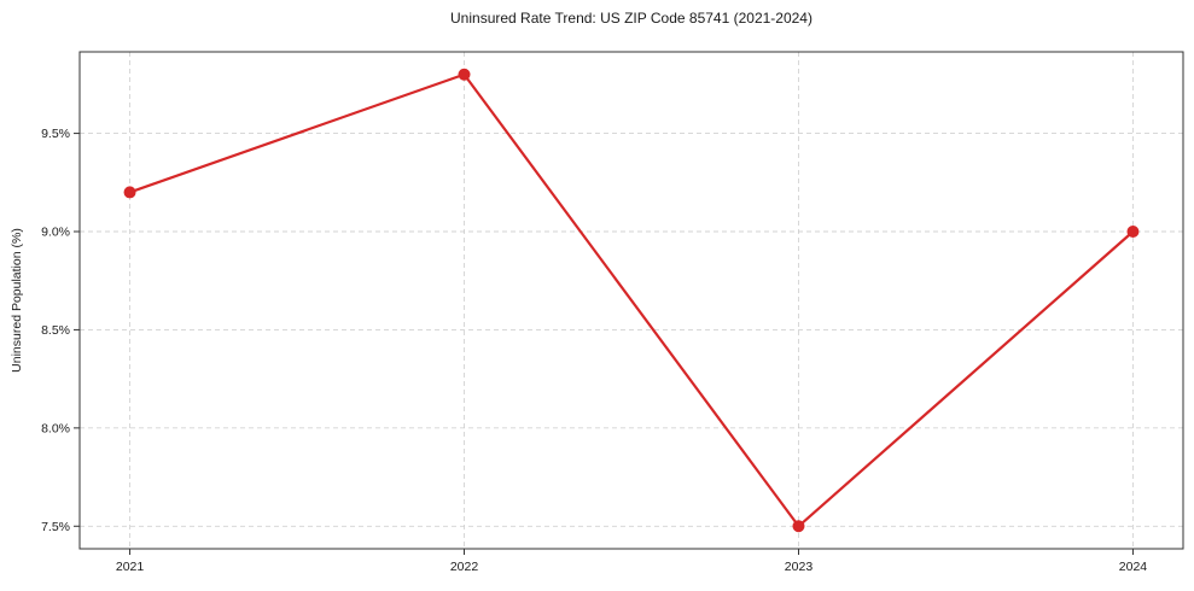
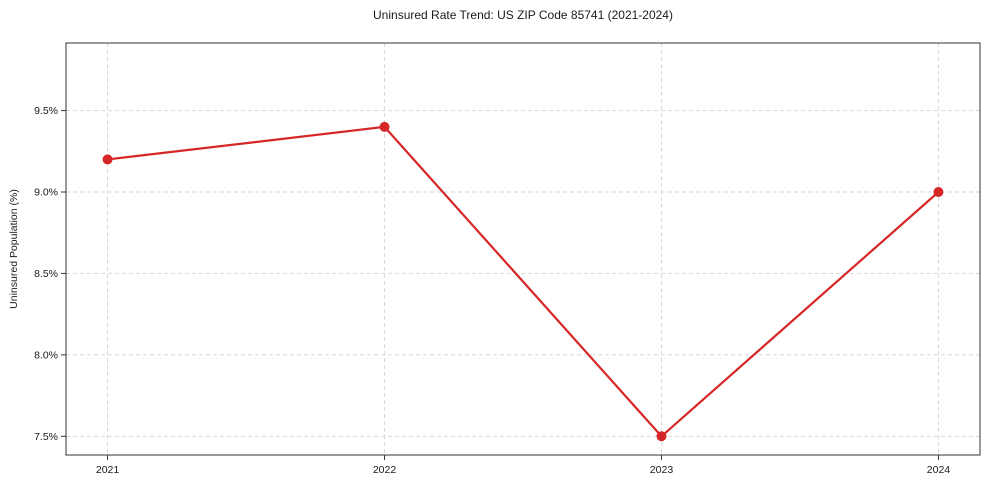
2022: 9.8% -> 9.4%
